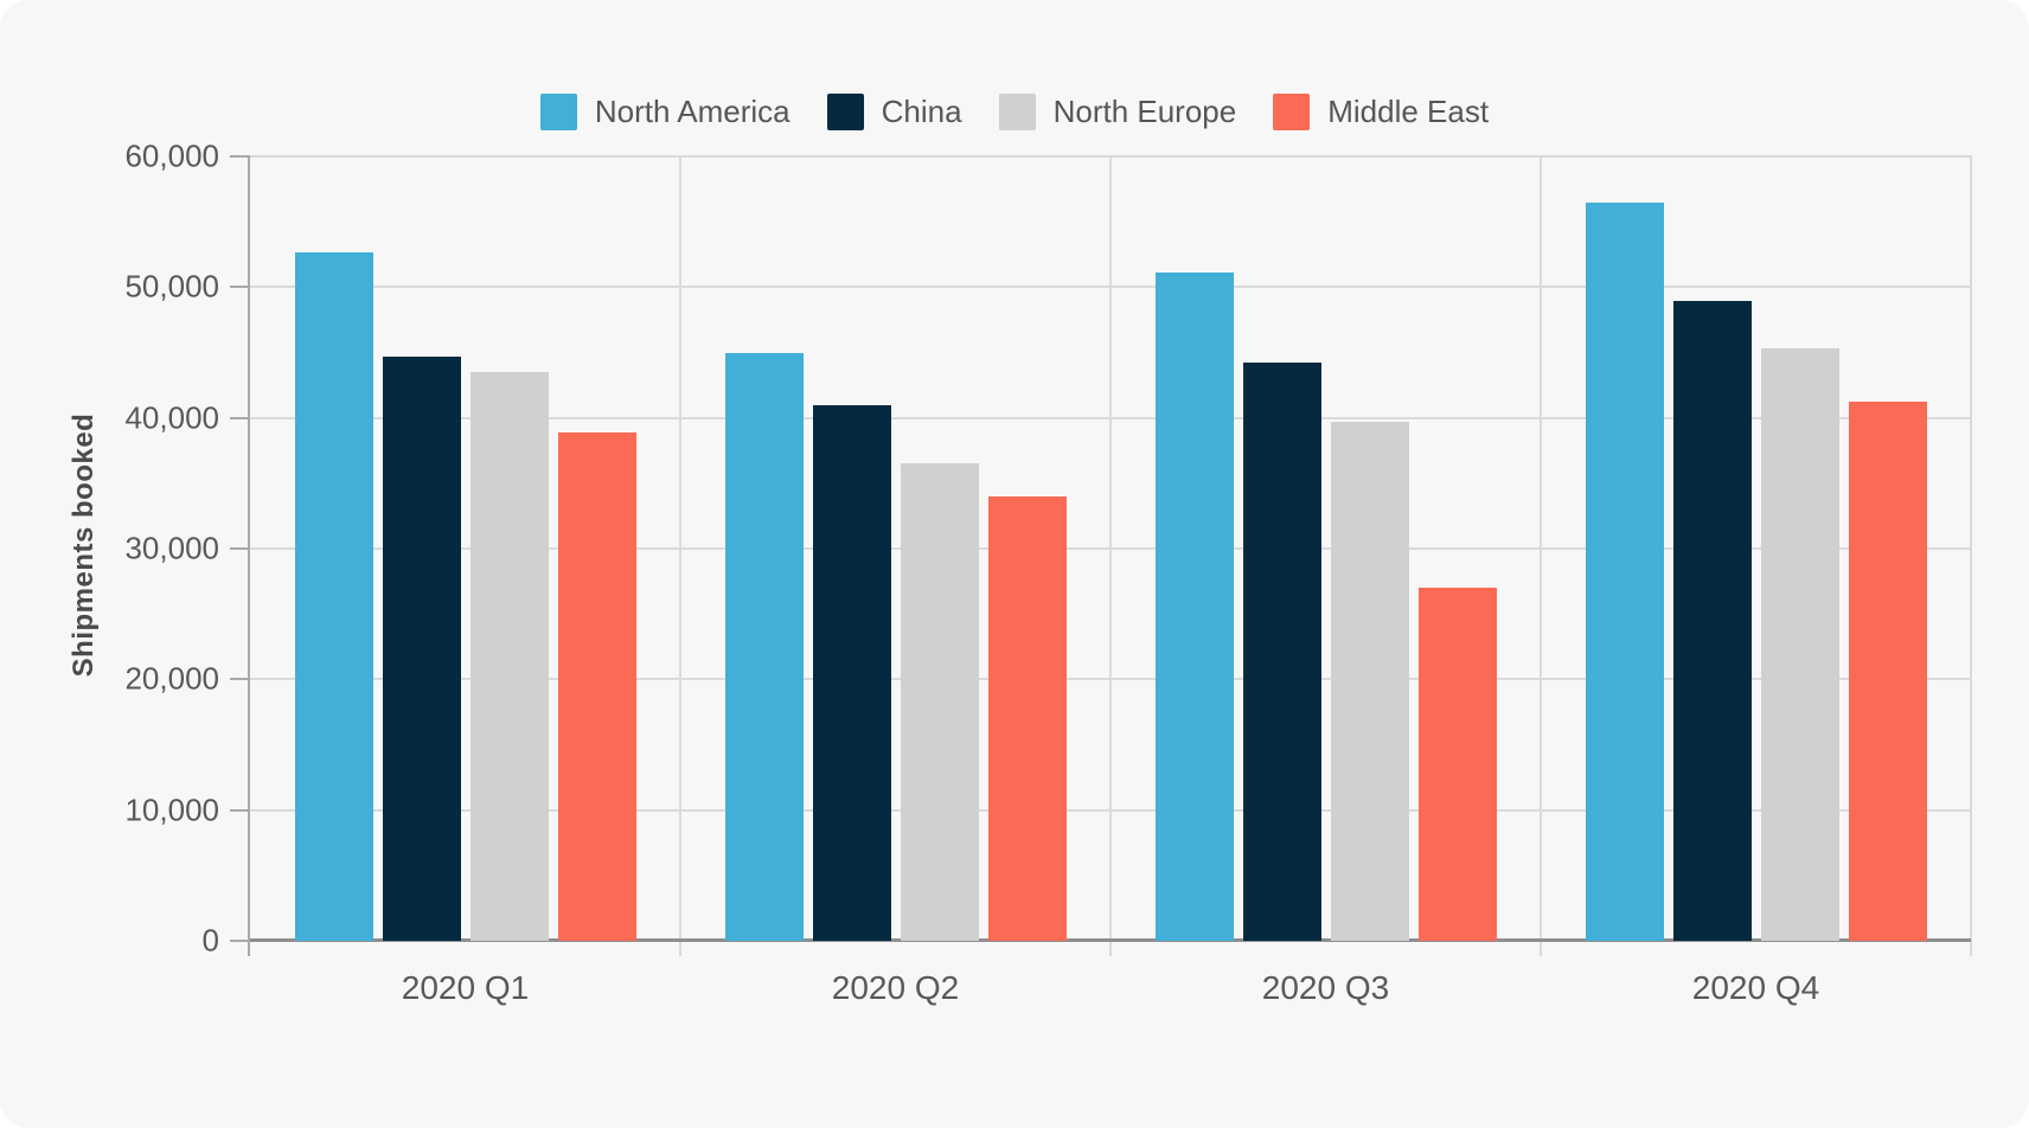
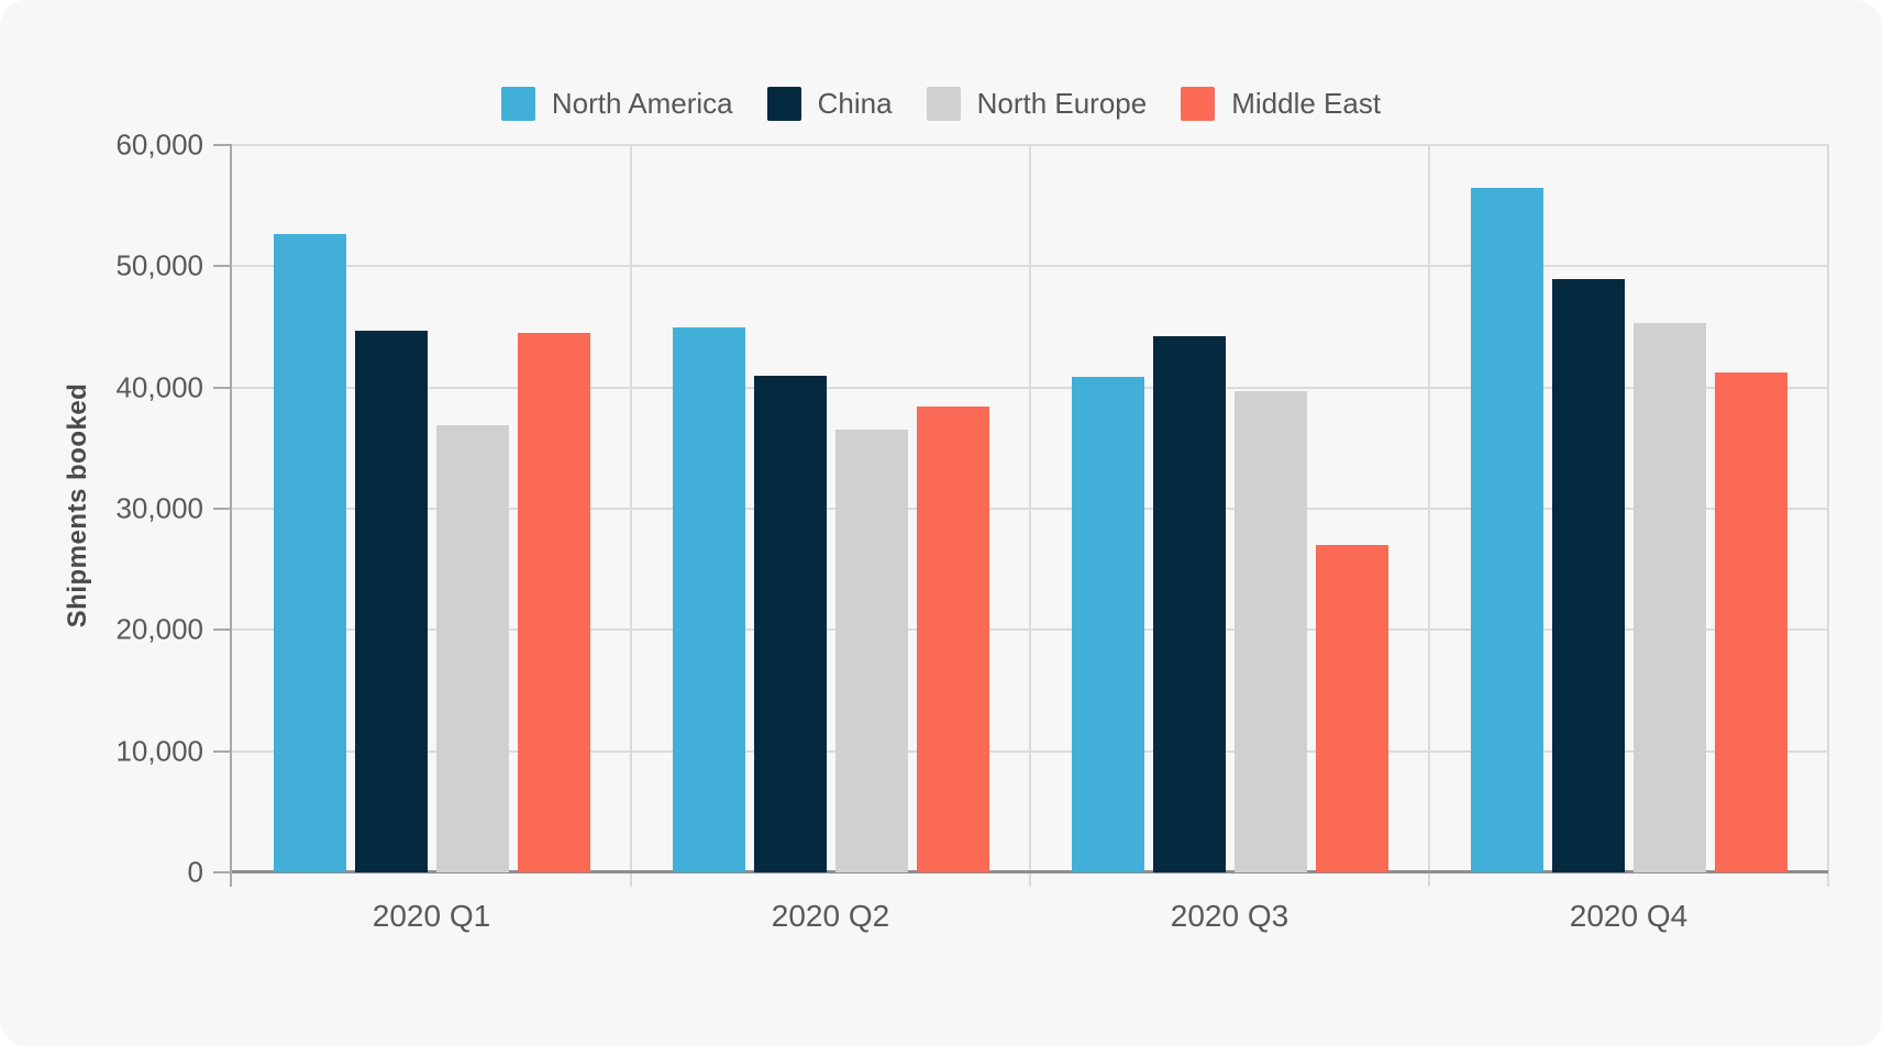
North Europe/2020 Q1: 43500 -> 36900
Middle East/2020 Q1: 38900 -> 44500
Middle East/2020 Q2: 34000 -> 38400
North America/2020 Q3: 51100 -> 40900
